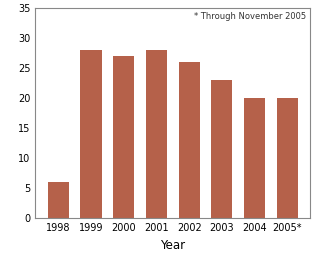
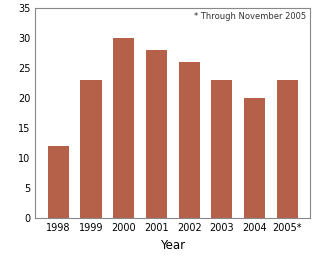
1998: 6 -> 12
1999: 28 -> 23
2000: 27 -> 30
2005*: 20 -> 23
